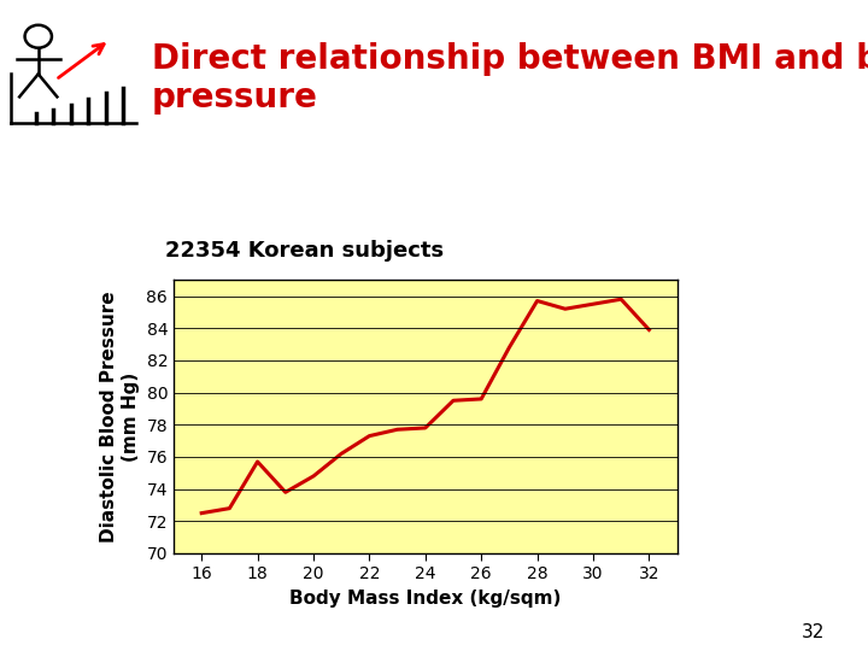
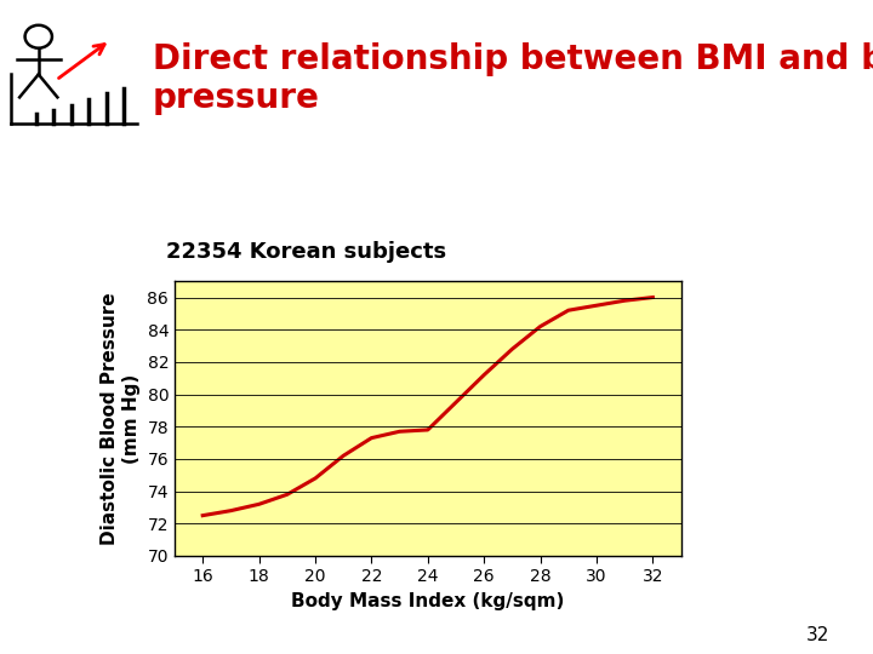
18: 75.7 -> 73.2
26: 79.6 -> 81.2
28: 85.7 -> 84.2
32: 83.9 -> 86.0
